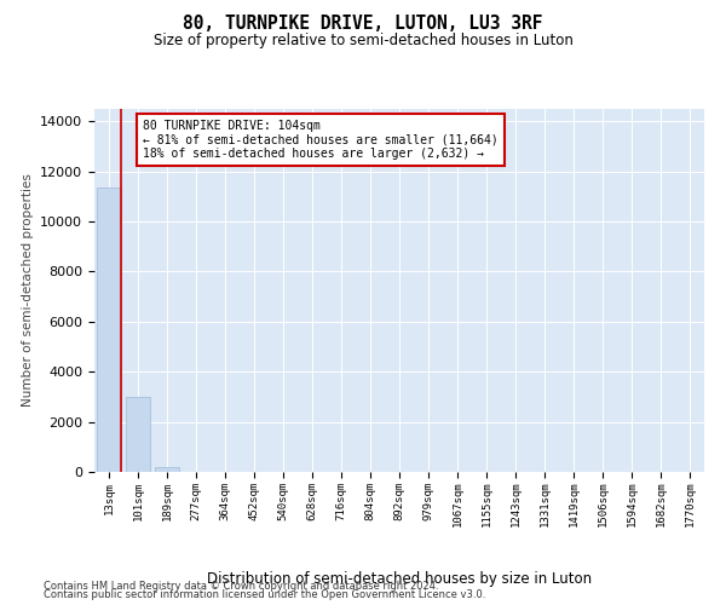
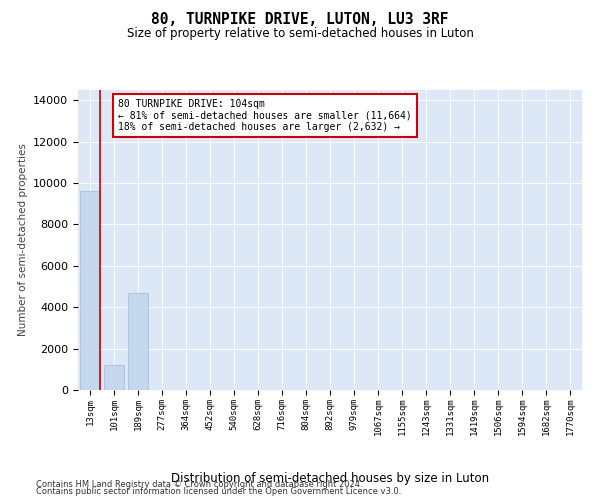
13sqm: 11350 -> 9600
101sqm: 3020 -> 1200
189sqm: 200 -> 4700
